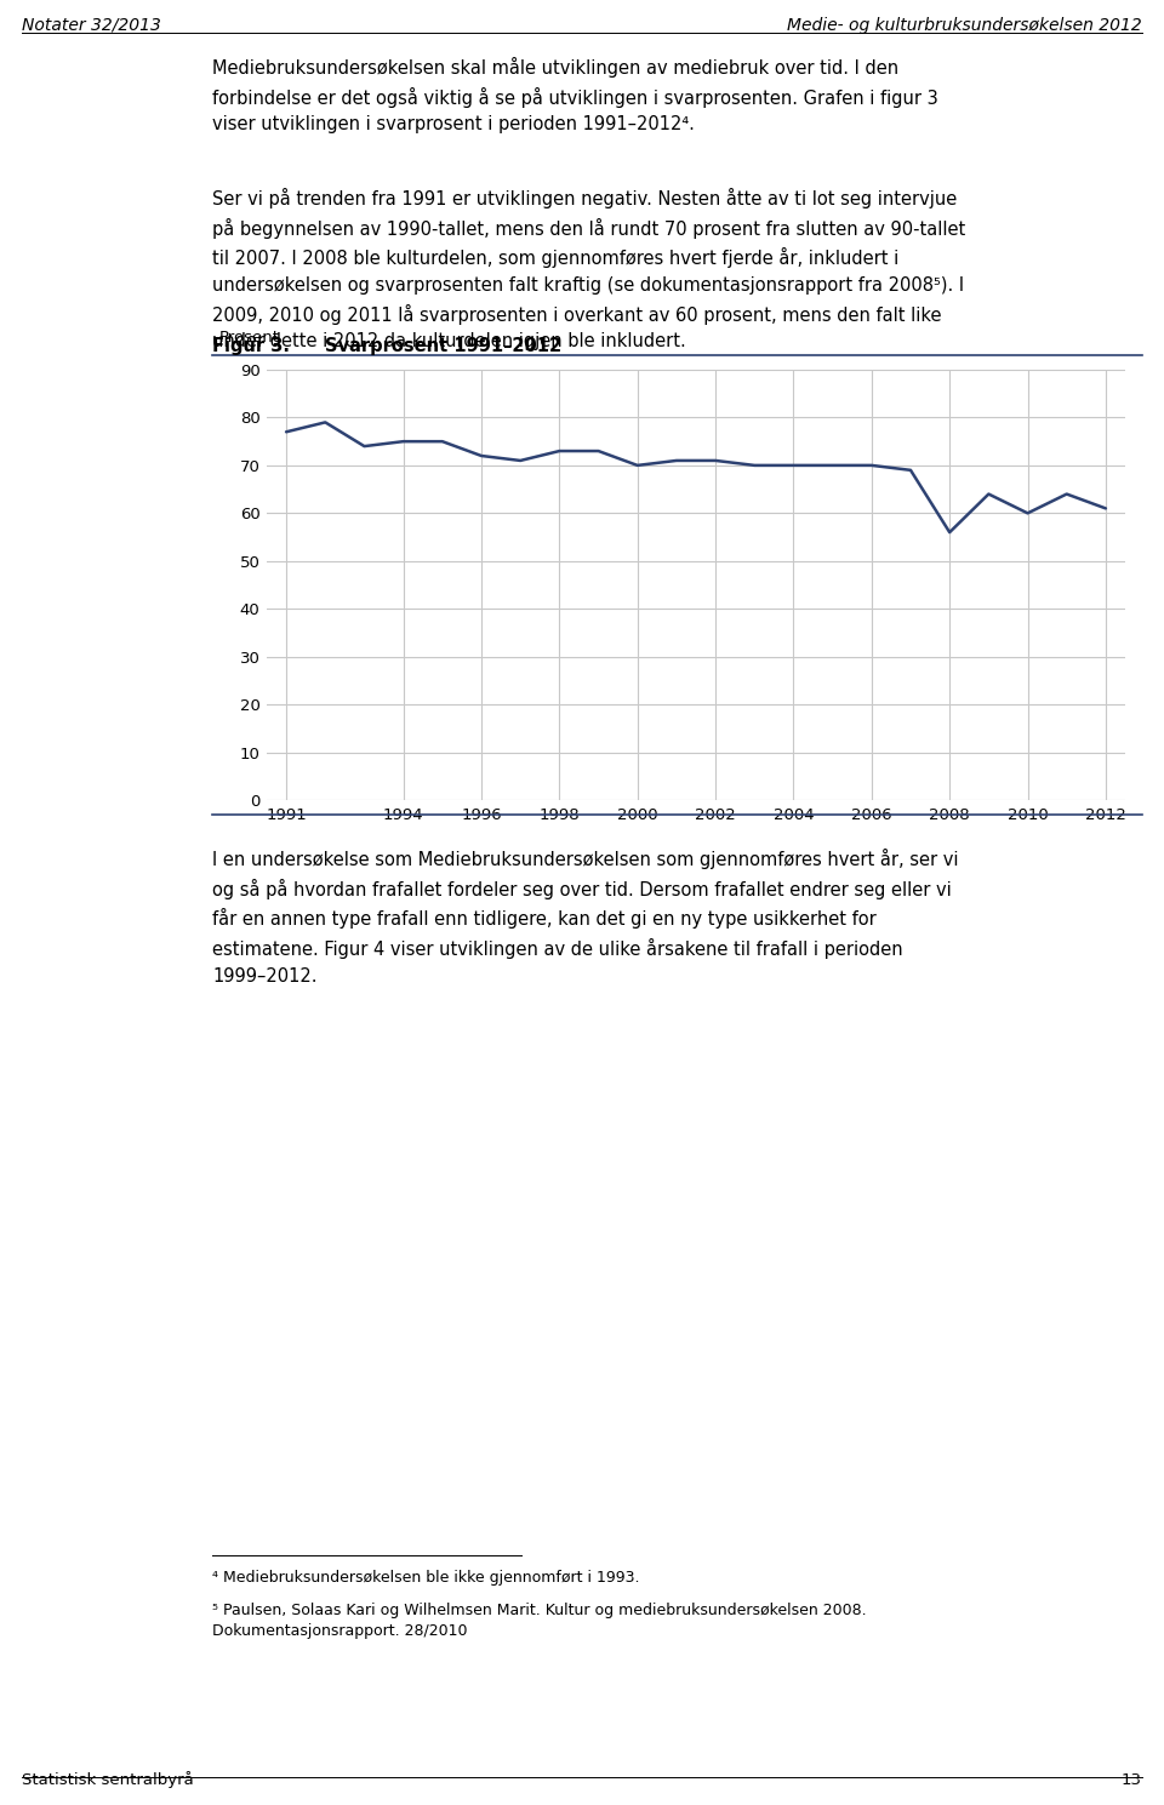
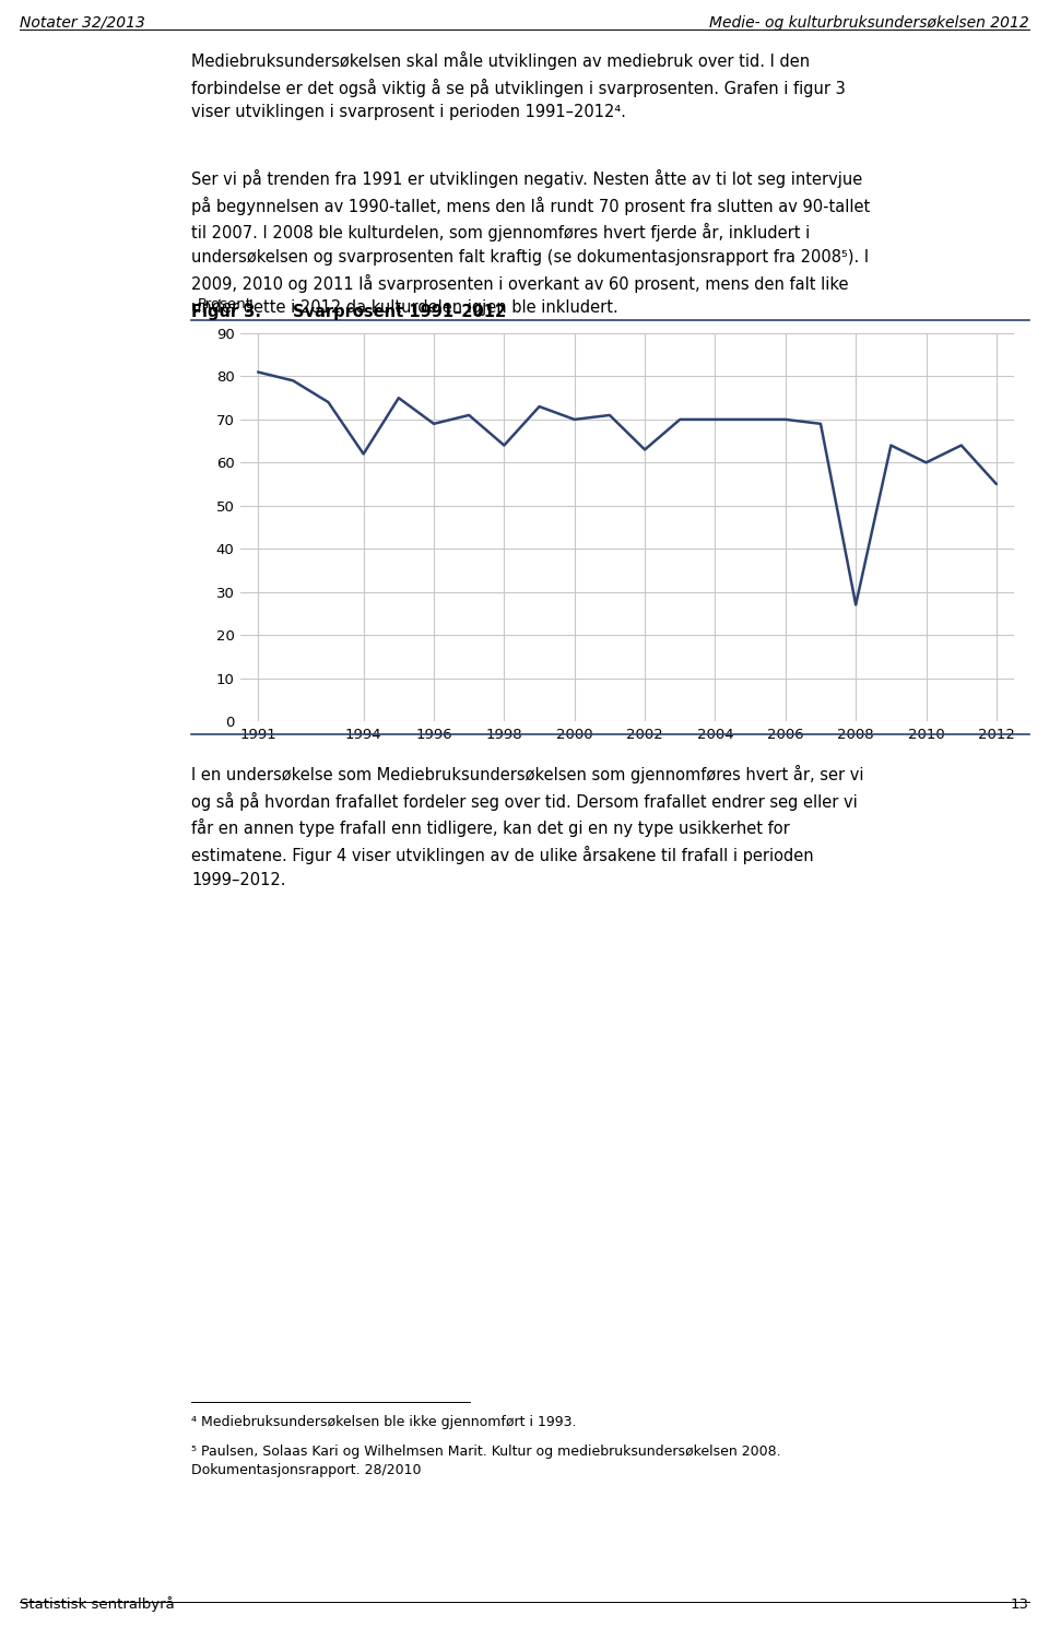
1991: 77 -> 81
1994: 75 -> 62
1996: 72 -> 69
1998: 73 -> 64
2002: 71 -> 63
2008: 56 -> 27
2012: 61 -> 55
